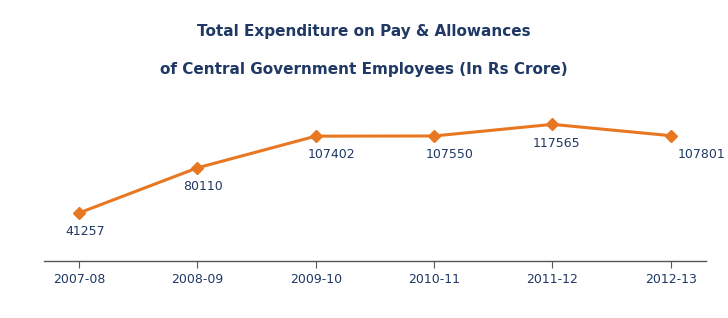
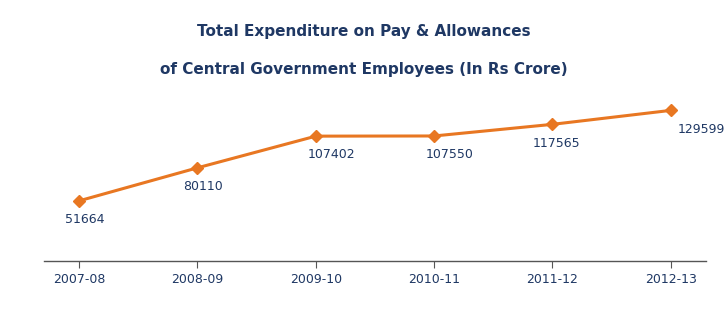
2007-08: 41257 -> 51664
2012-13: 107801 -> 129599
